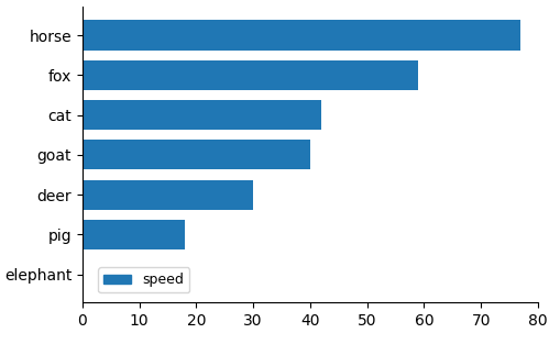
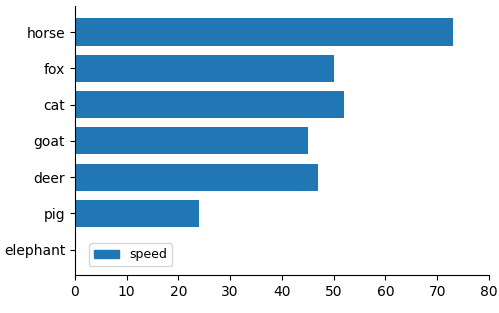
horse: 77 -> 73
fox: 59 -> 50
cat: 42 -> 52
goat: 40 -> 45
deer: 30 -> 47
pig: 18 -> 24
